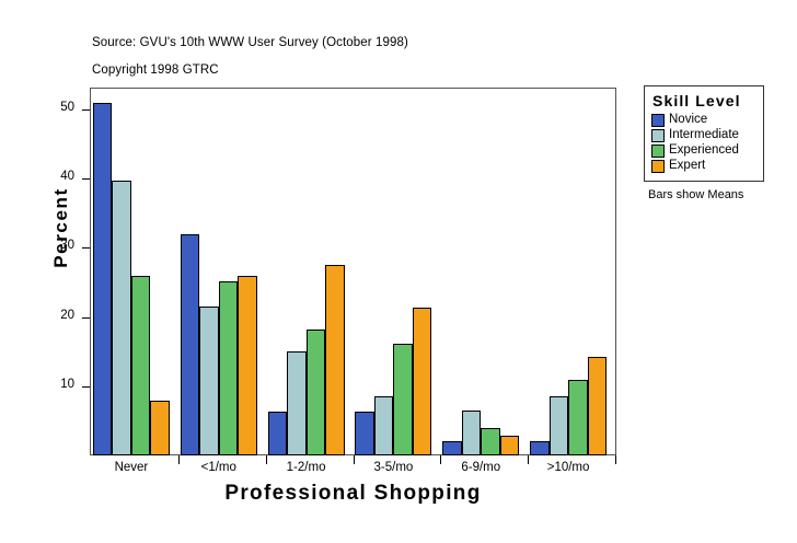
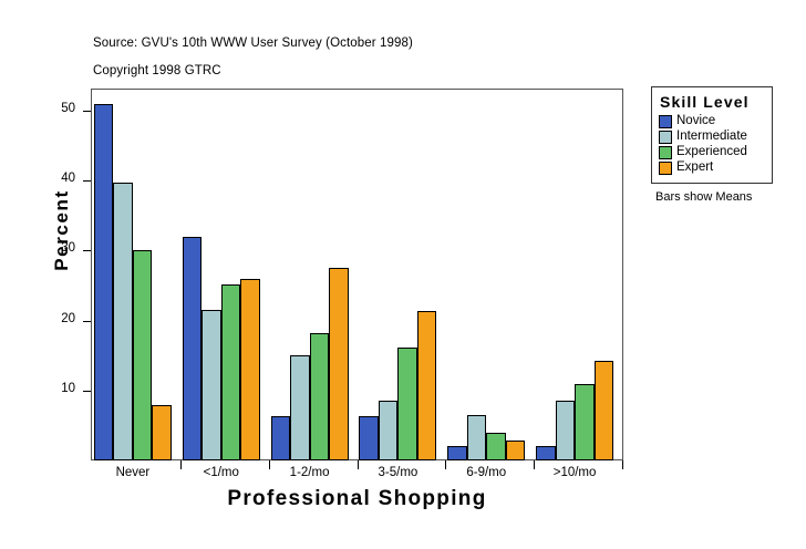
Experienced/Never: 26 -> 30
